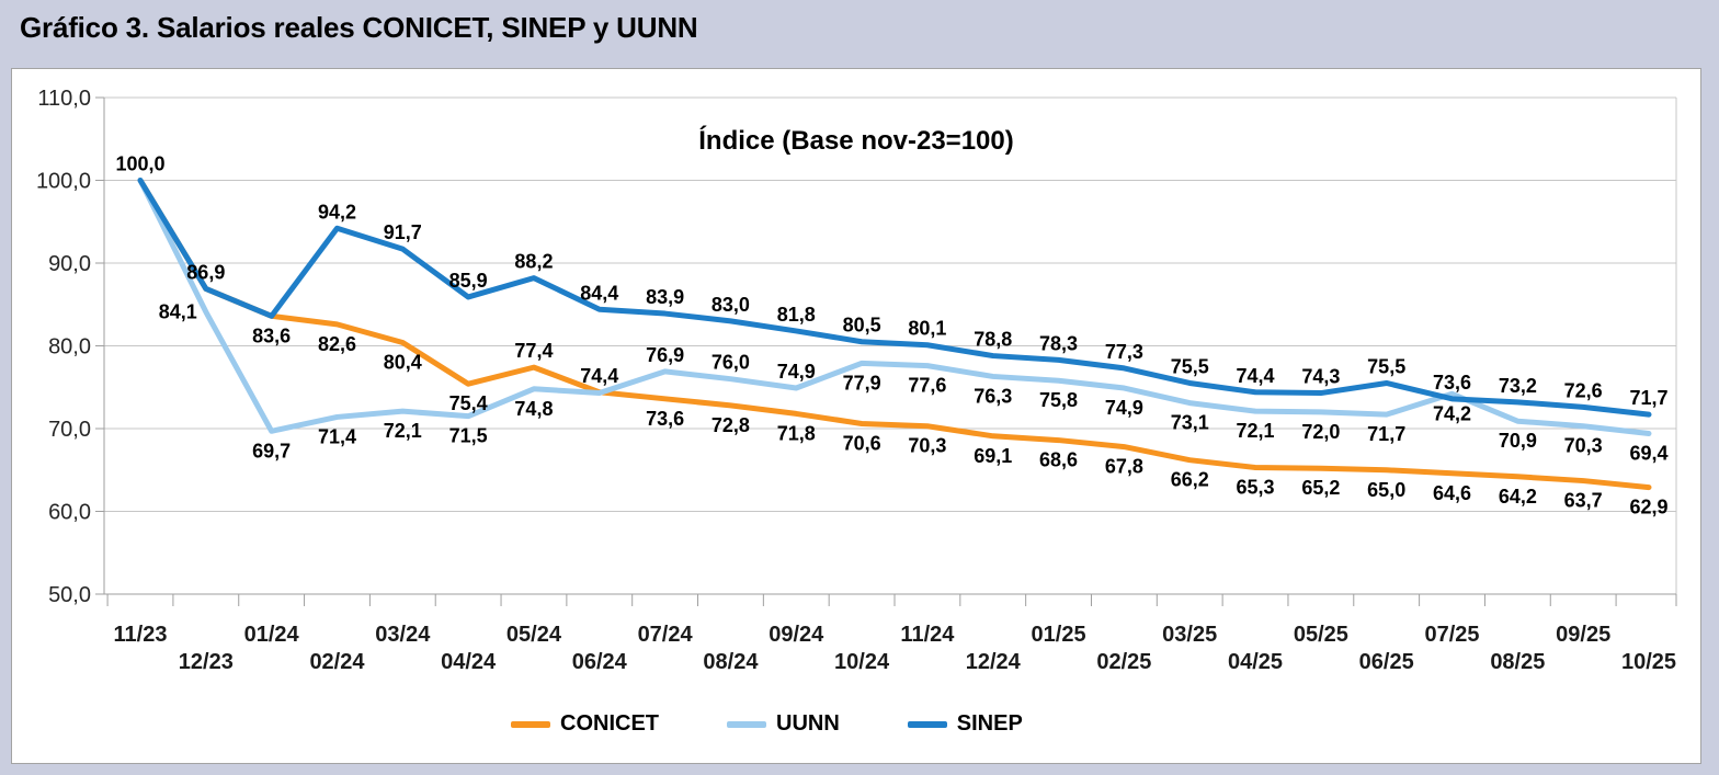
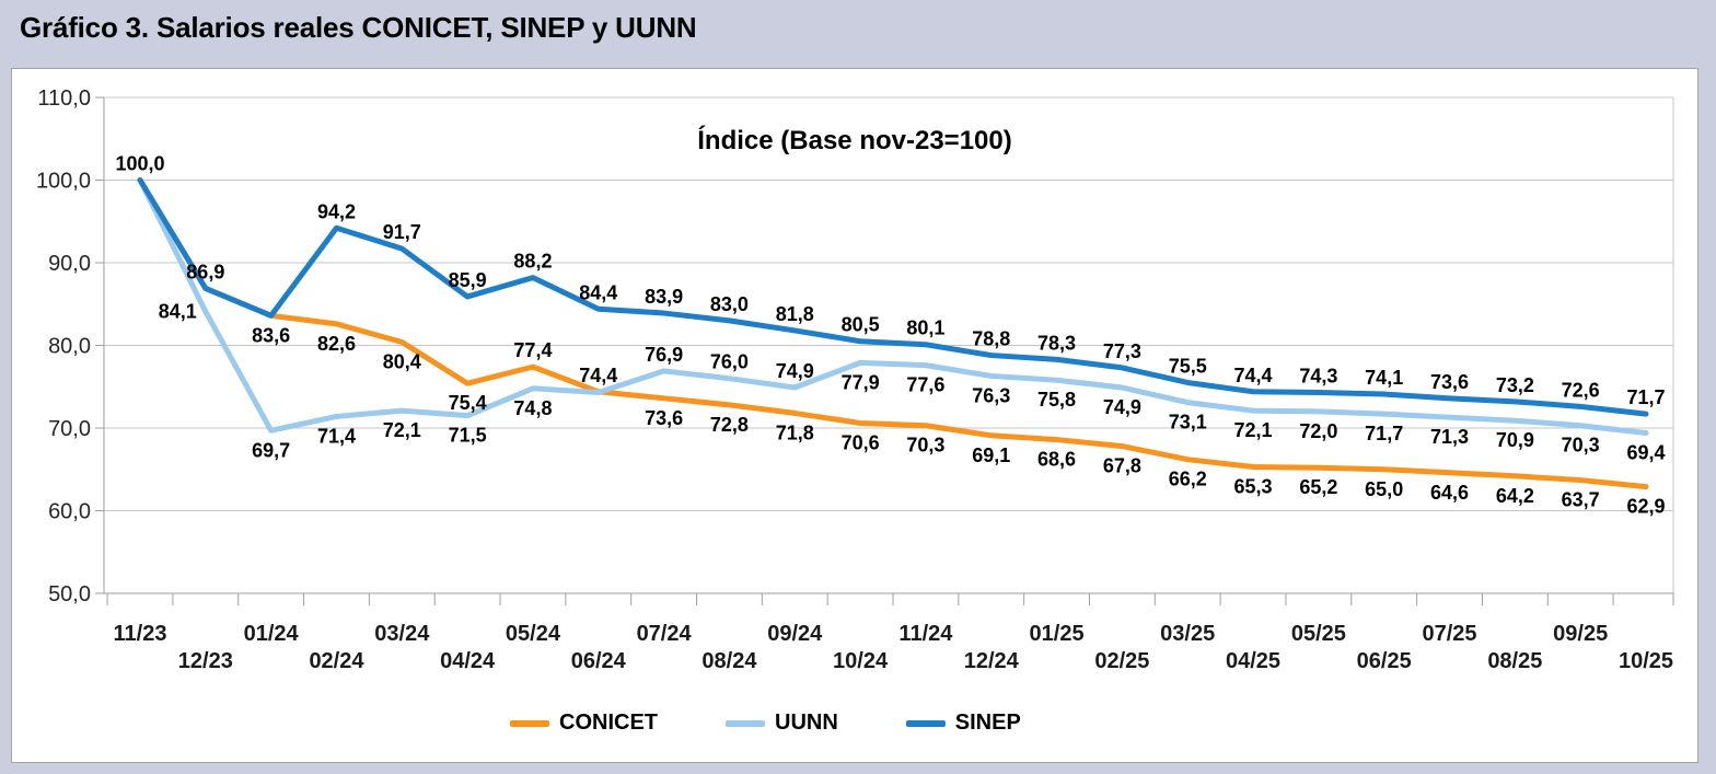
SINEP/06/25: 75,5 -> 74,1
UUNN/07/25: 74,2 -> 71,3
